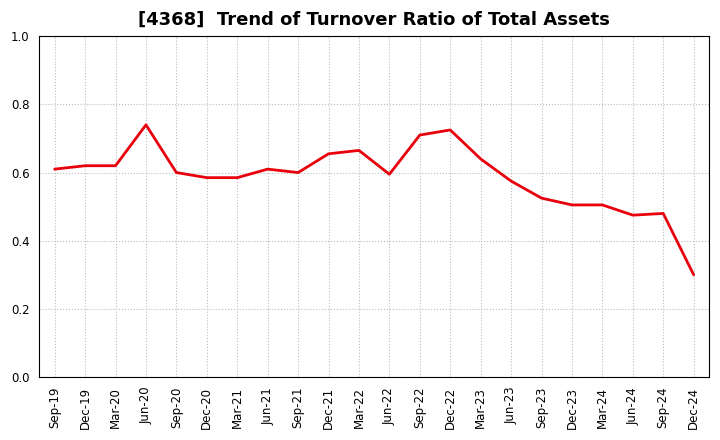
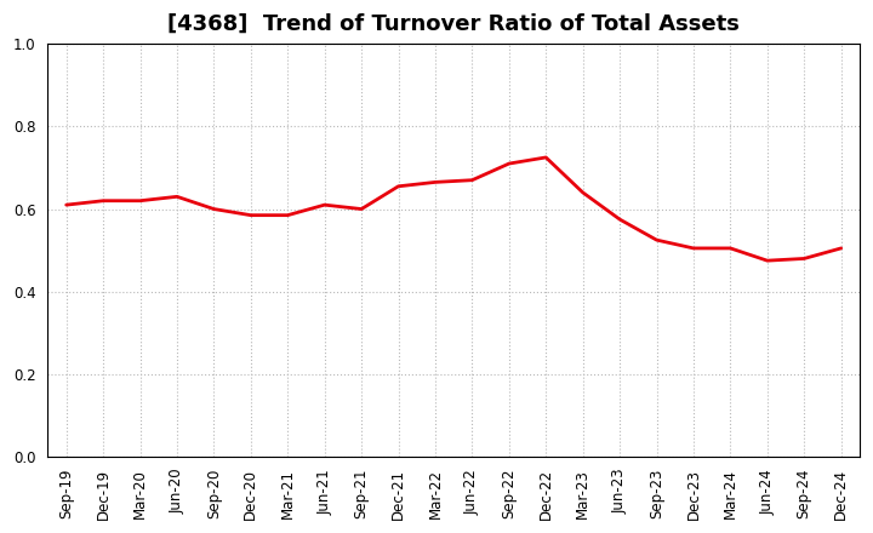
Jun-20: 0.740 -> 0.630
Jun-22: 0.595 -> 0.670
Dec-24: 0.300 -> 0.505
